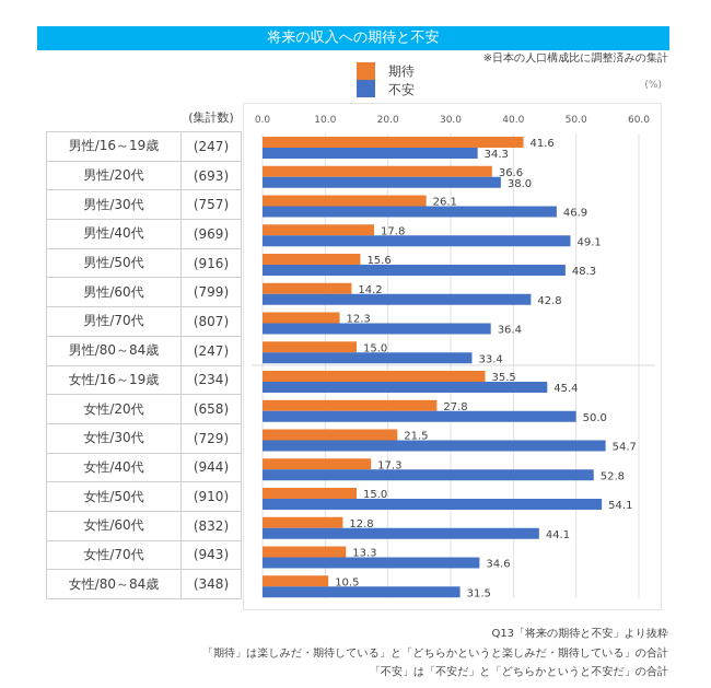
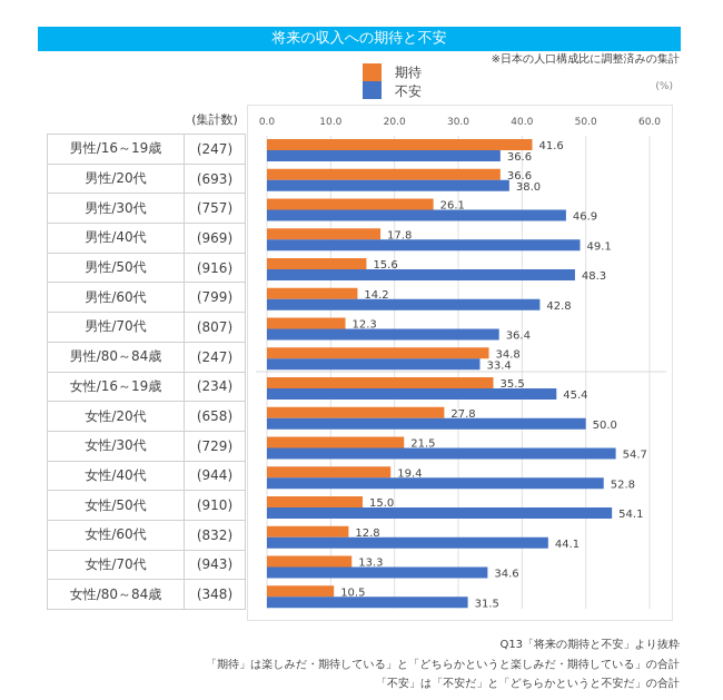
不安/男性/16～19歳: 34.3 -> 36.6
期待/男性/80～84歳: 15.0 -> 34.8
期待/女性/40代: 17.3 -> 19.4
